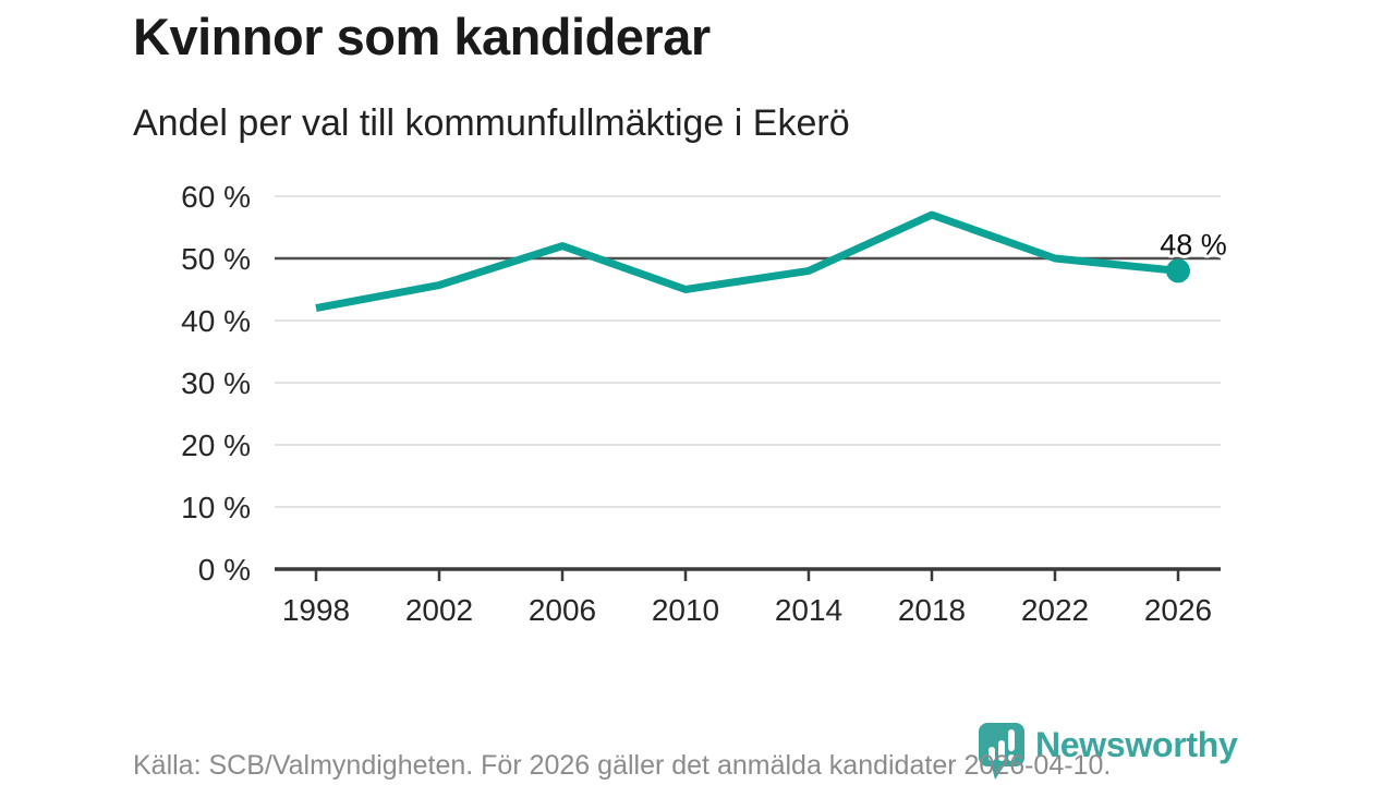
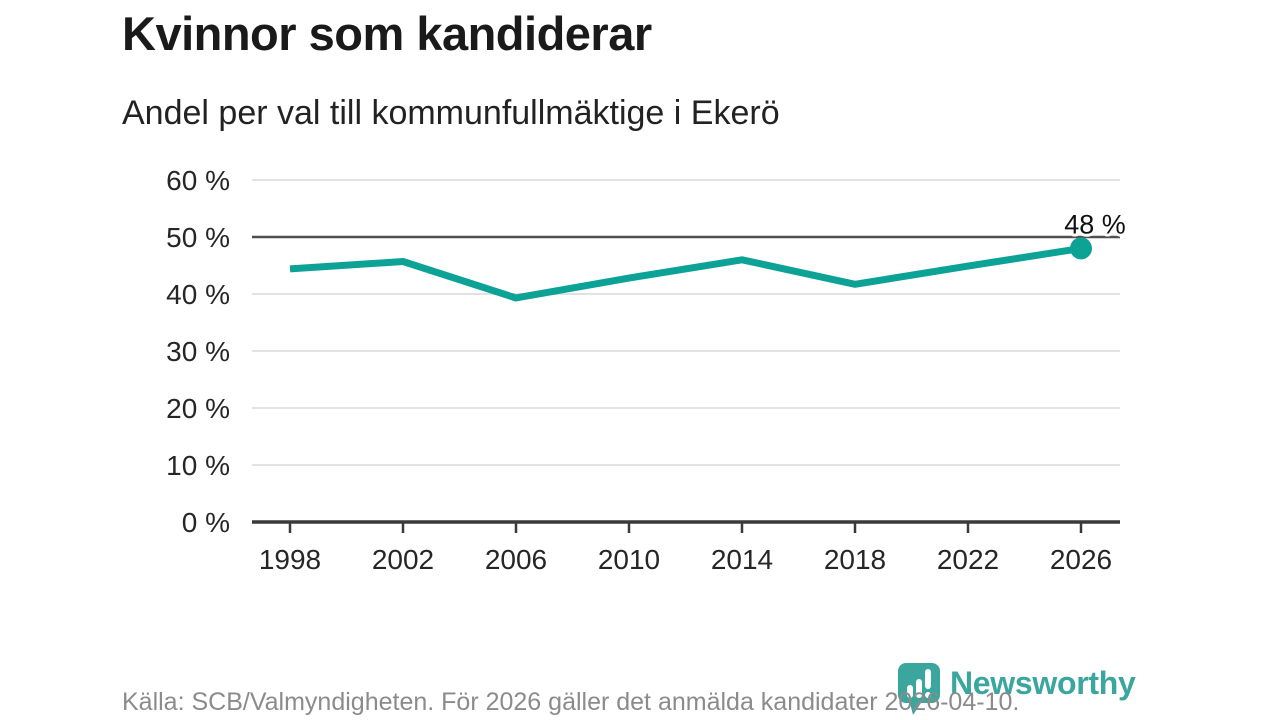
1998: 42% -> 44%
2006: 52% -> 39%
2010: 45% -> 43%
2014: 48% -> 46%
2018: 57% -> 42%
2022: 50% -> 45%
